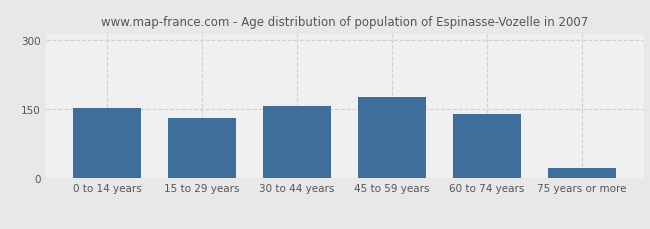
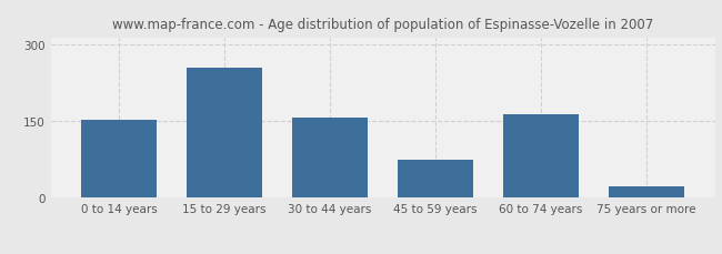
15 to 29 years: 132 -> 255
45 to 59 years: 176 -> 75
60 to 74 years: 139 -> 165
